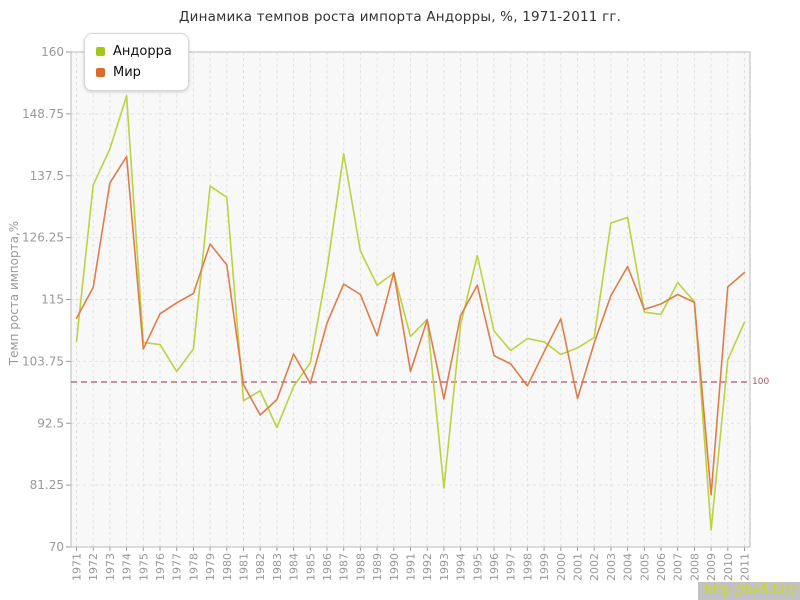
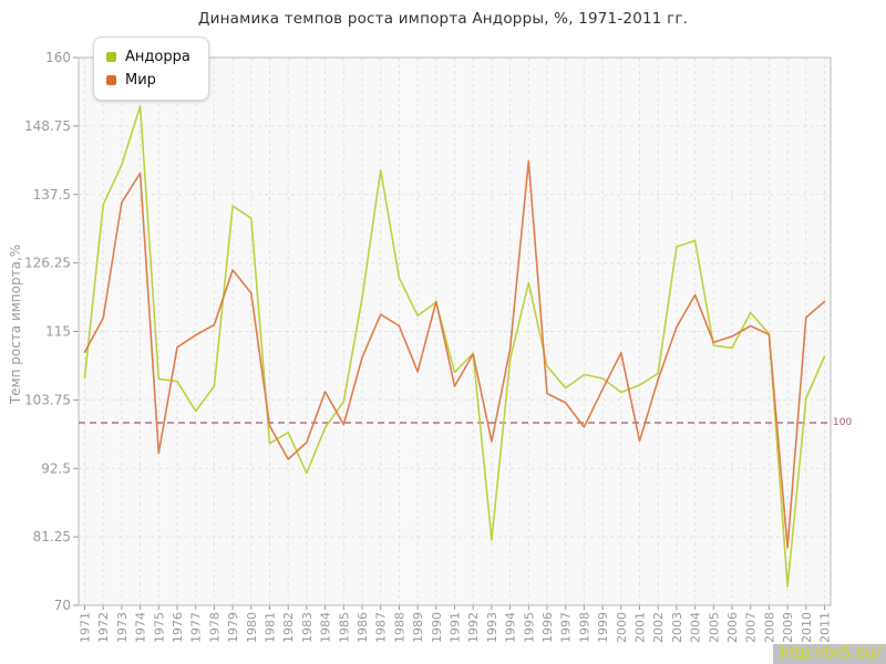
Мир/1975: 106 -> 95
Мир/1991: 102 -> 106
Мир/1995: 118 -> 143
